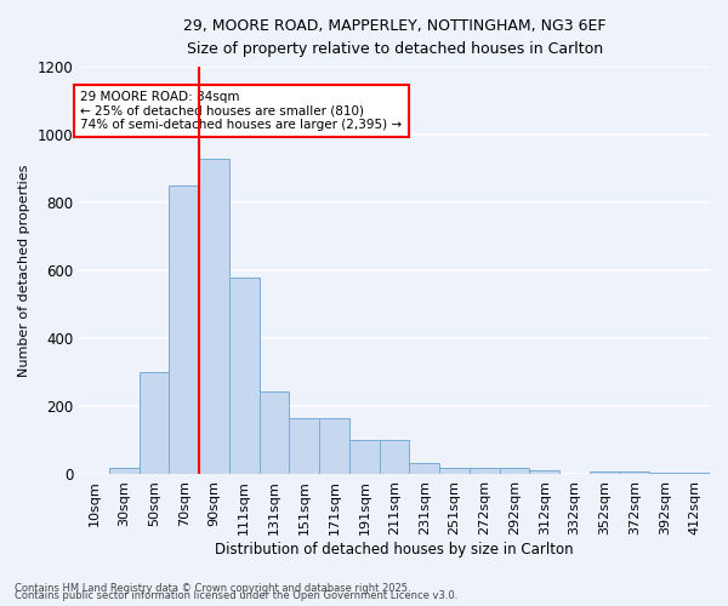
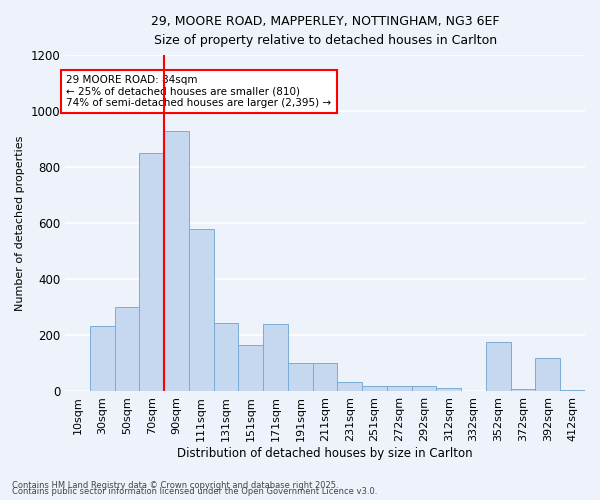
30sqm: 20 -> 235
171sqm: 165 -> 240
352sqm: 10 -> 175
392sqm: 5 -> 120
